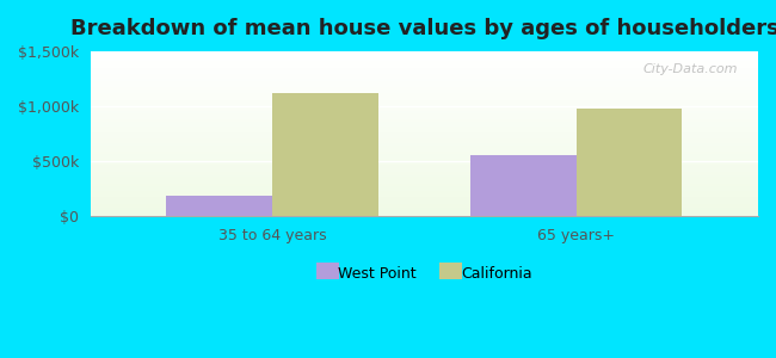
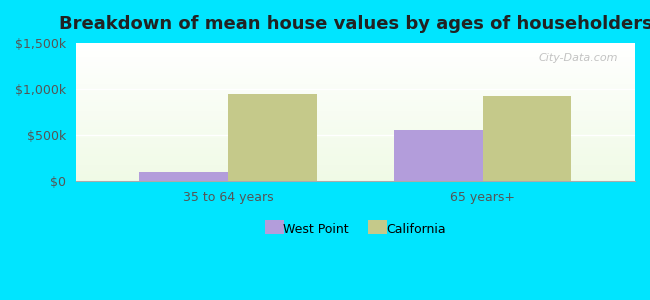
West Point/35 to 64 years: $180k -> $100k
California/35 to 64 years: $1,120k -> $950k
California/65 years+: $980k -> $920k
